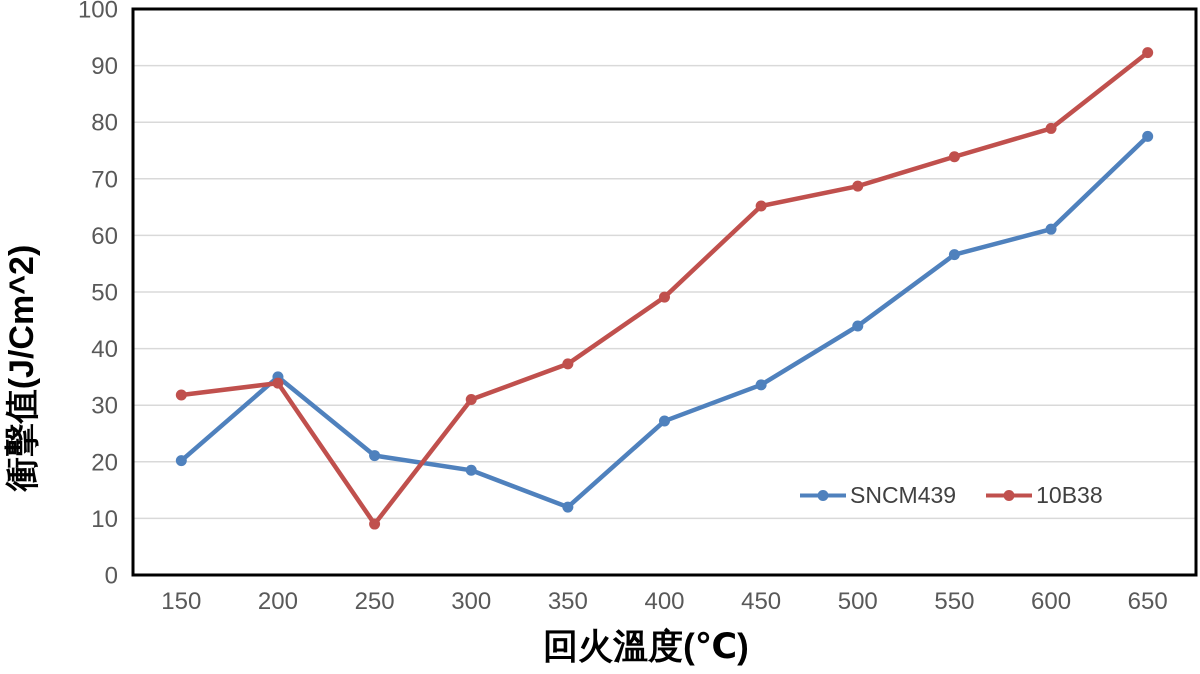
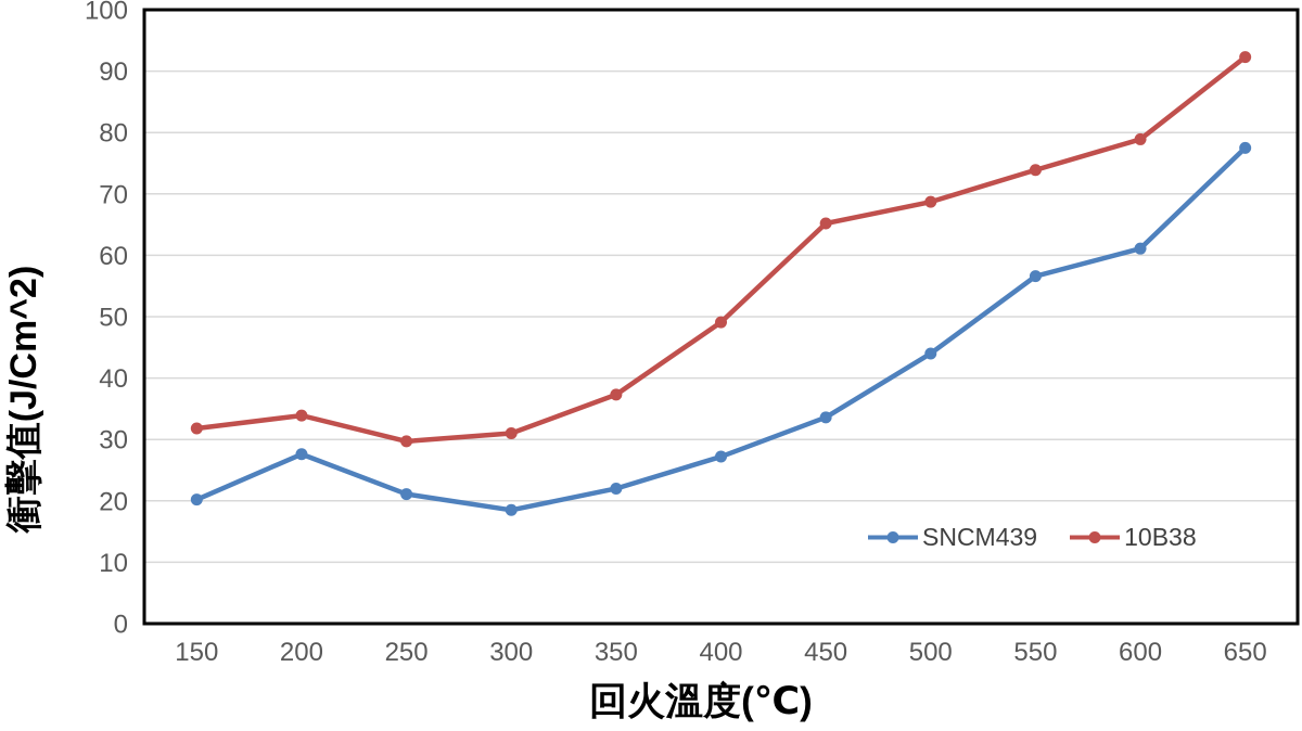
SNCM439/200: 35 -> 28
10B38/250: 9 -> 30
SNCM439/350: 12 -> 22
